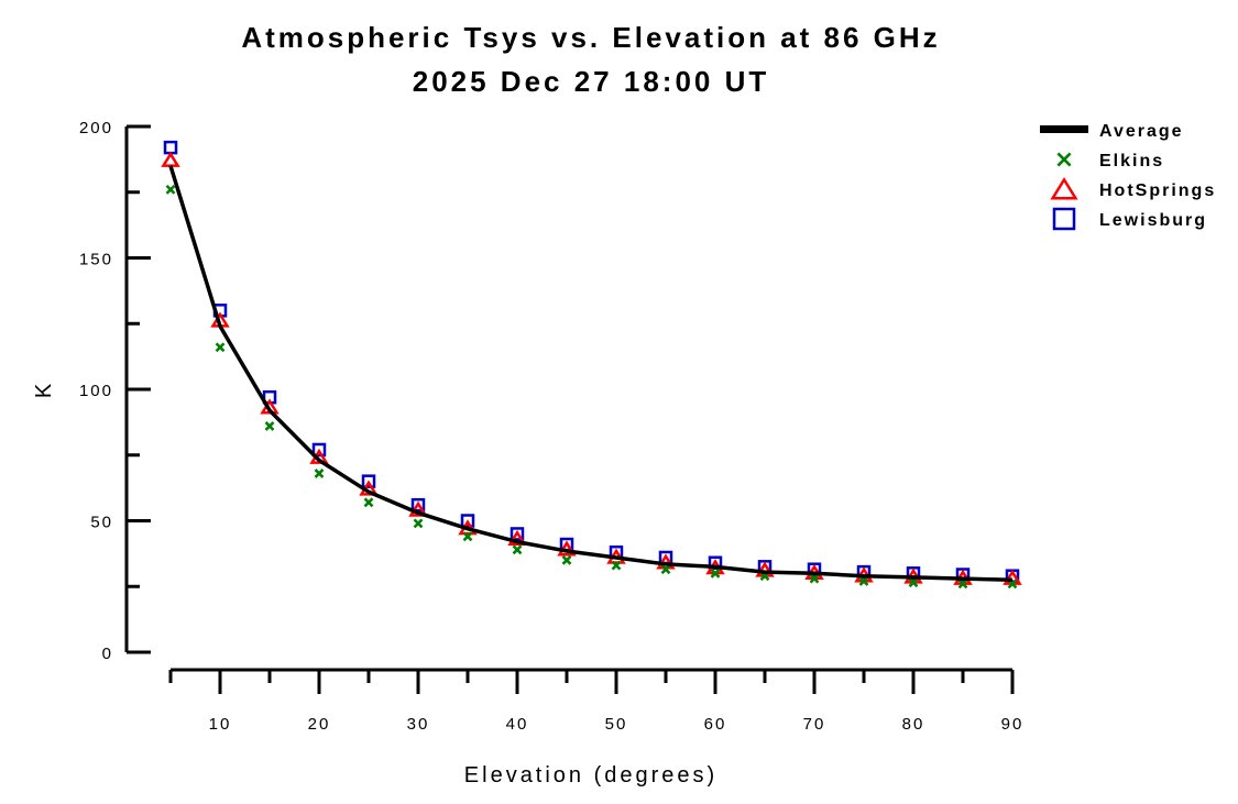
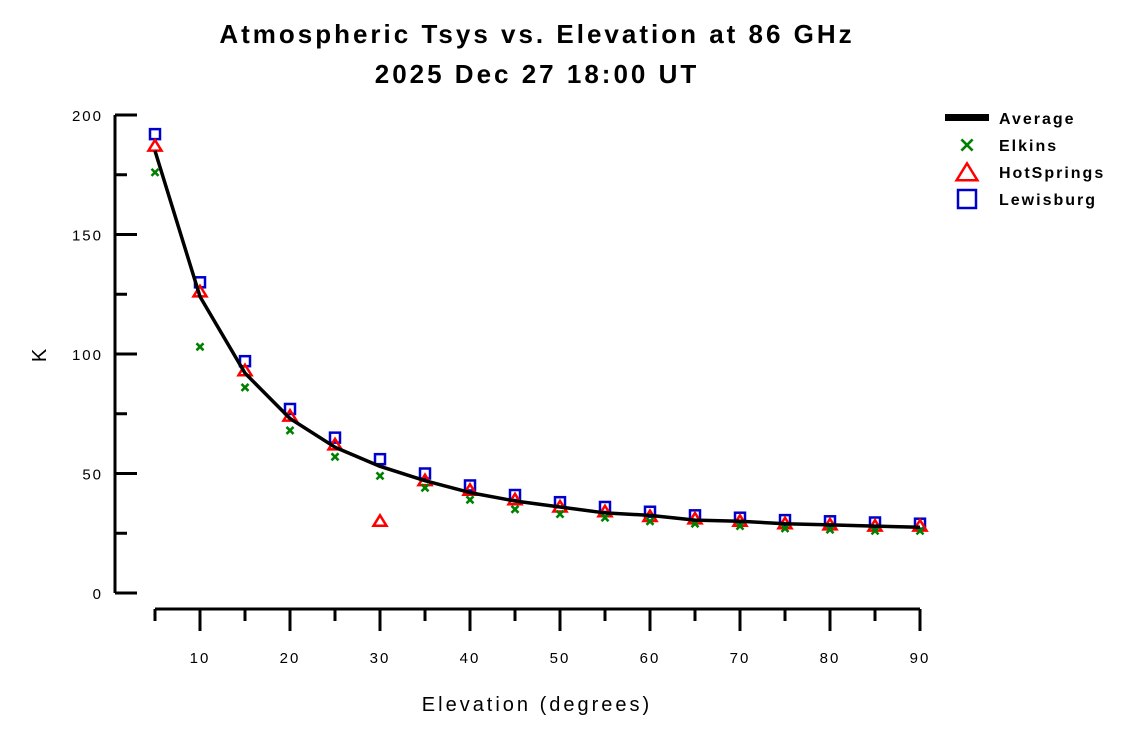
Elkins/10: 116 -> 103
HotSprings/30: 54 -> 30
